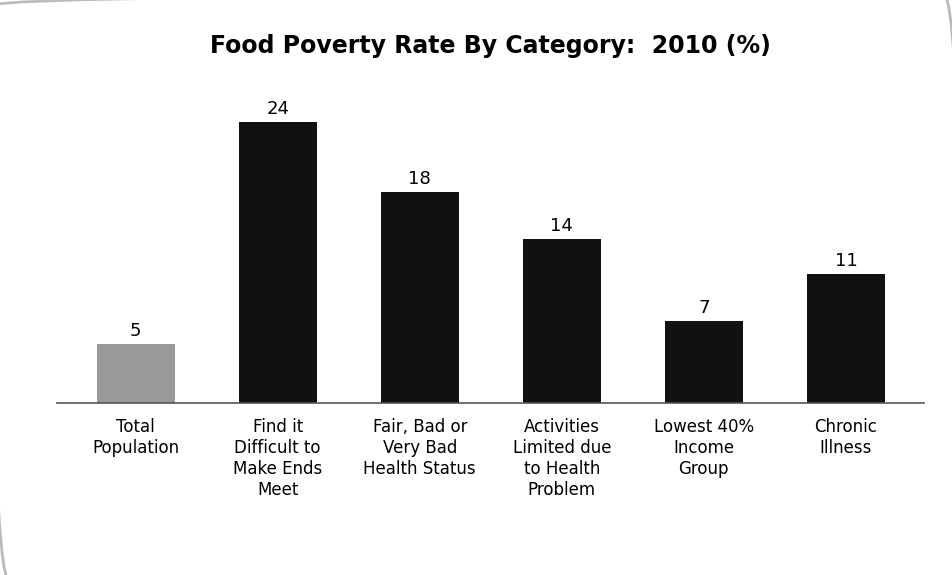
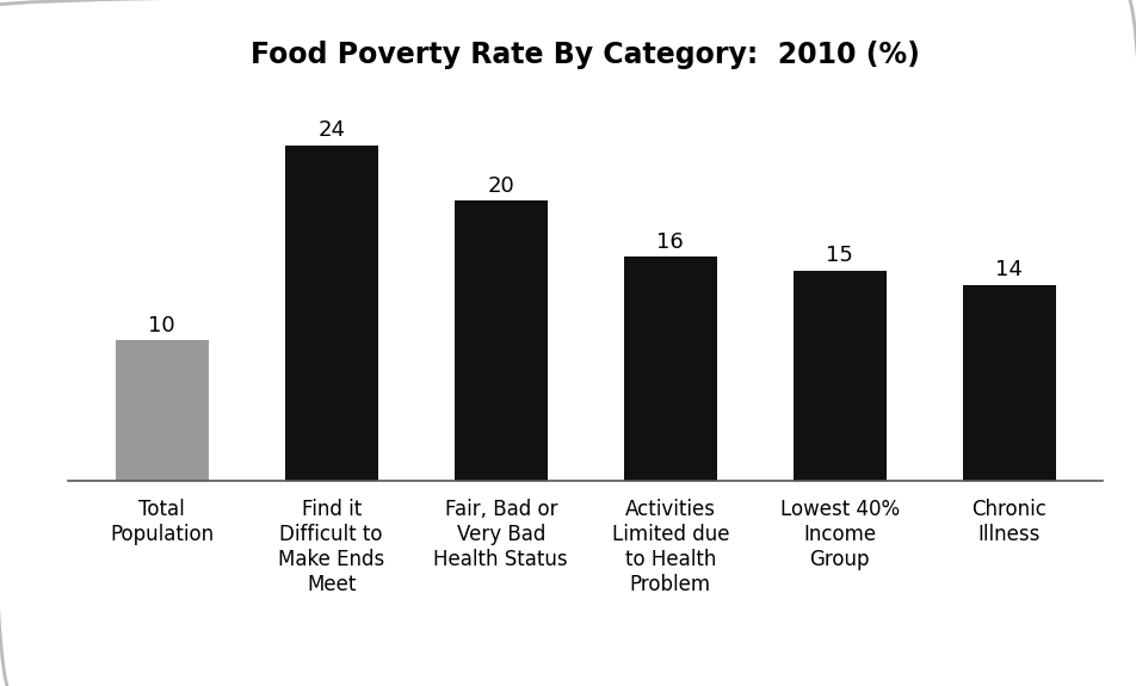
Total Population: 5 -> 10
Fair, Bad or Very Bad Health Status: 18 -> 20
Activities Limited due to Health Problem: 14 -> 16
Lowest 40% Income Group: 7 -> 15
Chronic Illness: 11 -> 14
